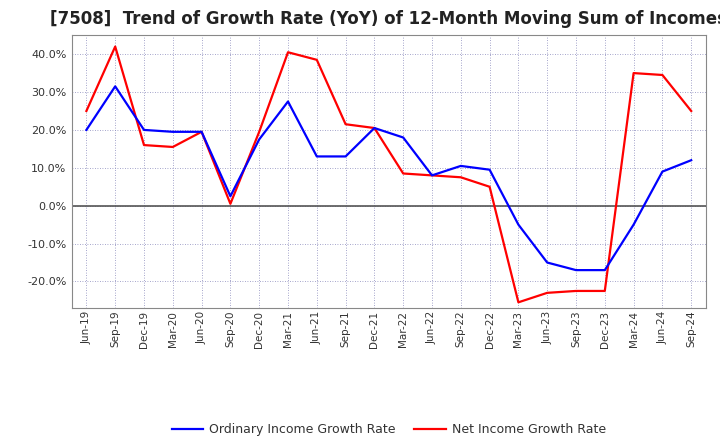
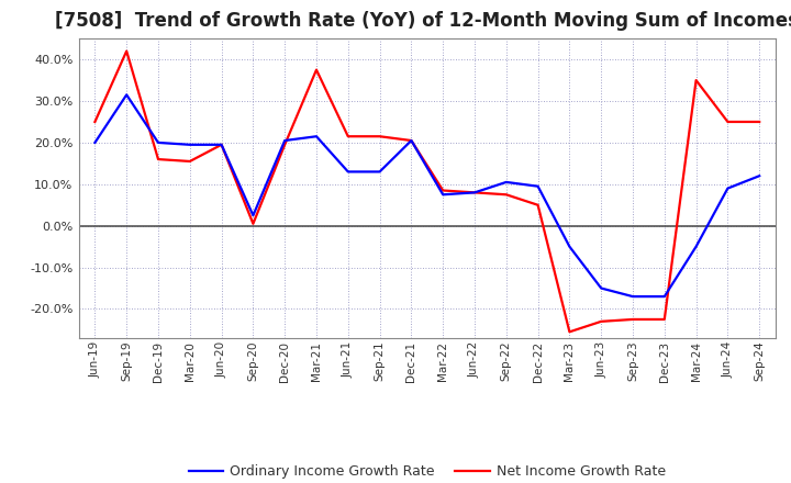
Ordinary Income Growth Rate/Dec-20: 17.5% -> 20.5%
Ordinary Income Growth Rate/Mar-21: 27.5% -> 21.5%
Net Income Growth Rate/Mar-21: 40.5% -> 37.5%
Net Income Growth Rate/Jun-21: 38.5% -> 21.5%
Ordinary Income Growth Rate/Mar-22: 18.0% -> 7.5%
Net Income Growth Rate/Jun-24: 34.5% -> 25.0%
